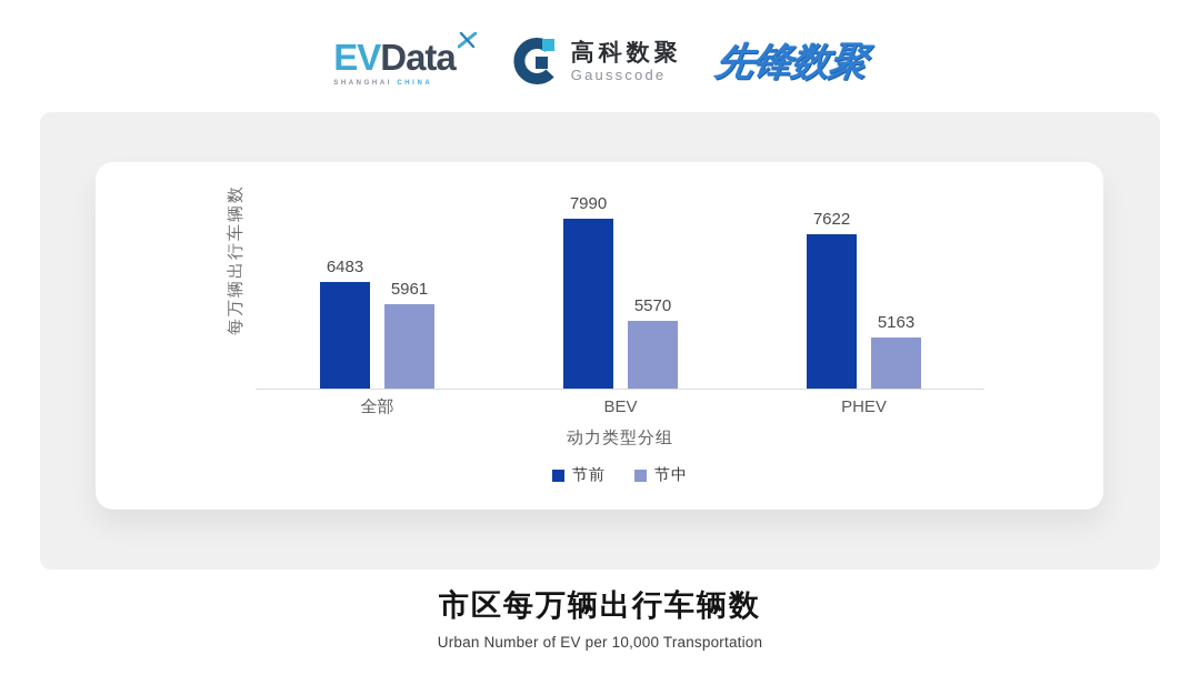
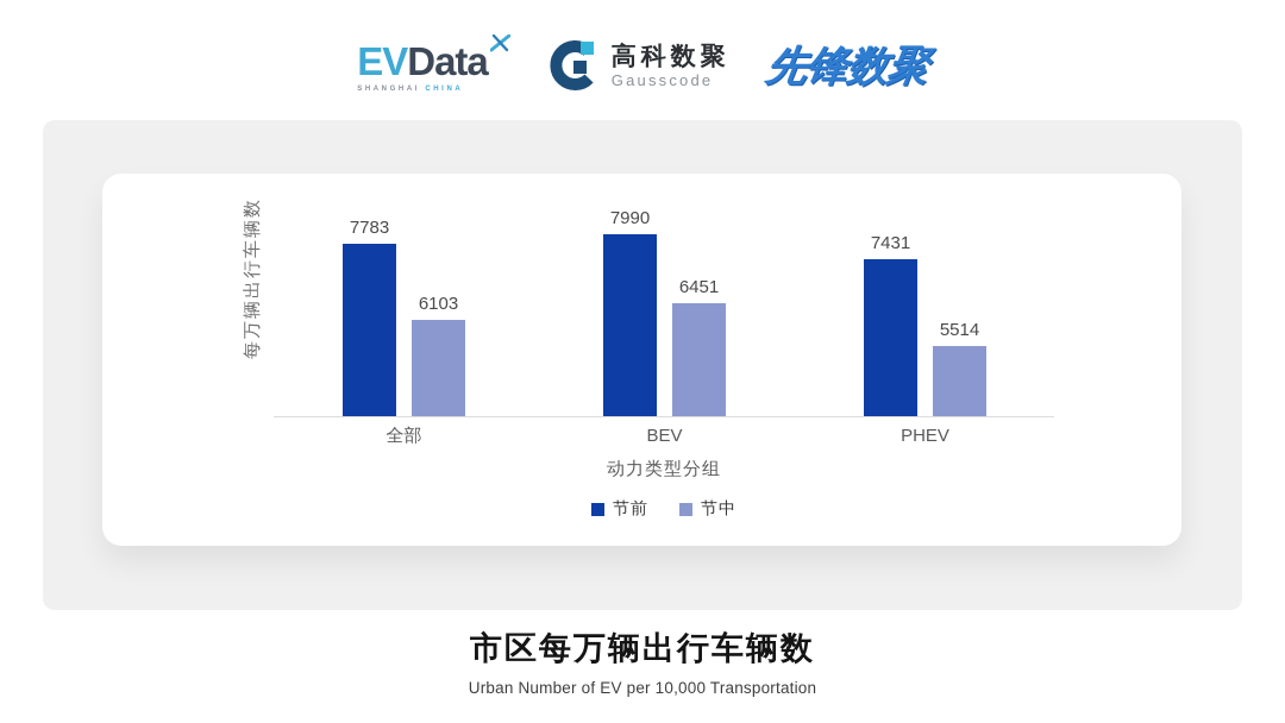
节前/全部: 6483 -> 7783
节中/全部: 5961 -> 6103
节中/BEV: 5570 -> 6451
节前/PHEV: 7622 -> 7431
节中/PHEV: 5163 -> 5514
